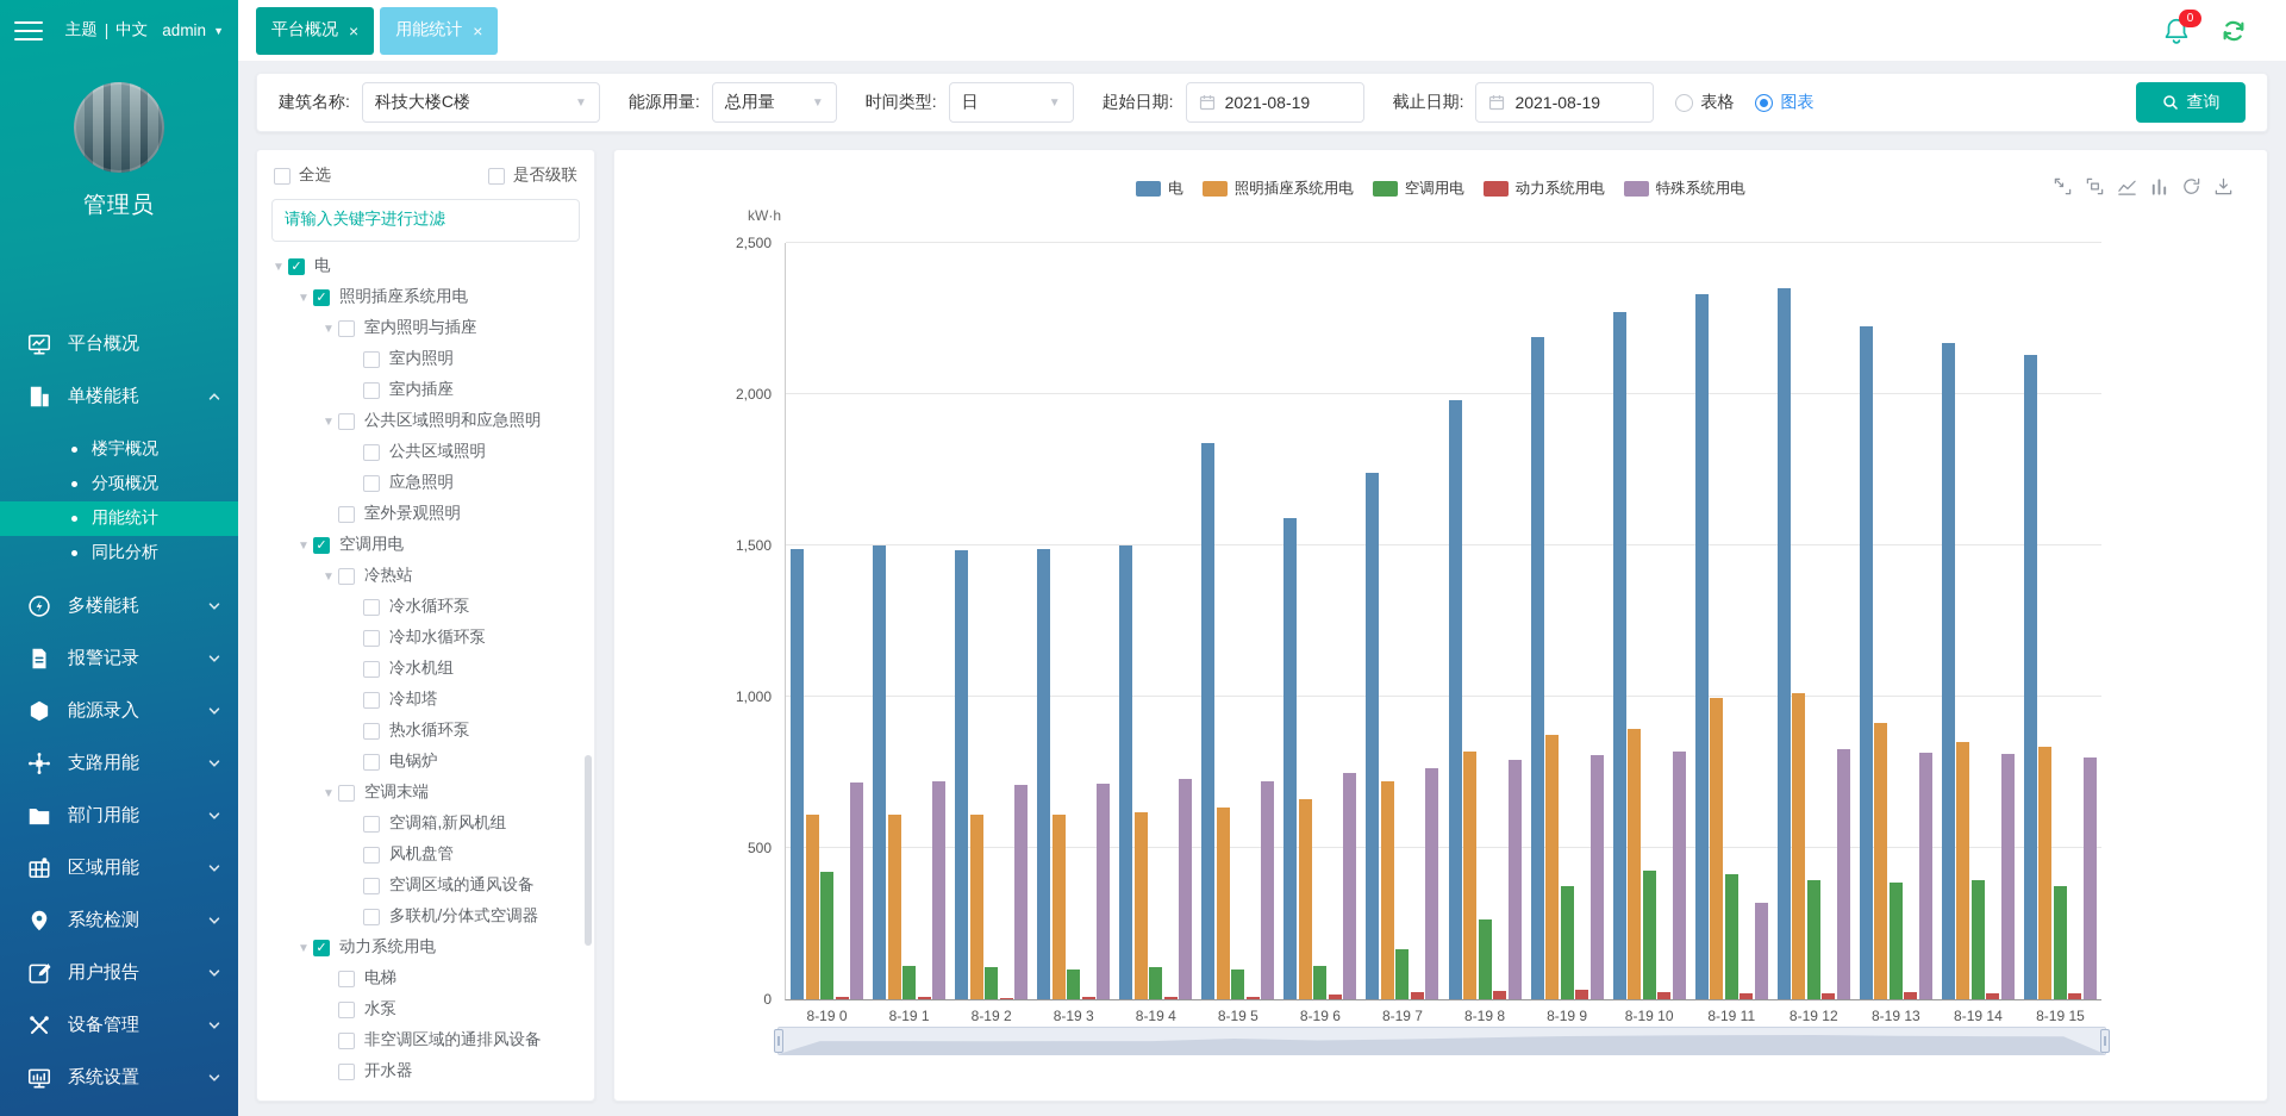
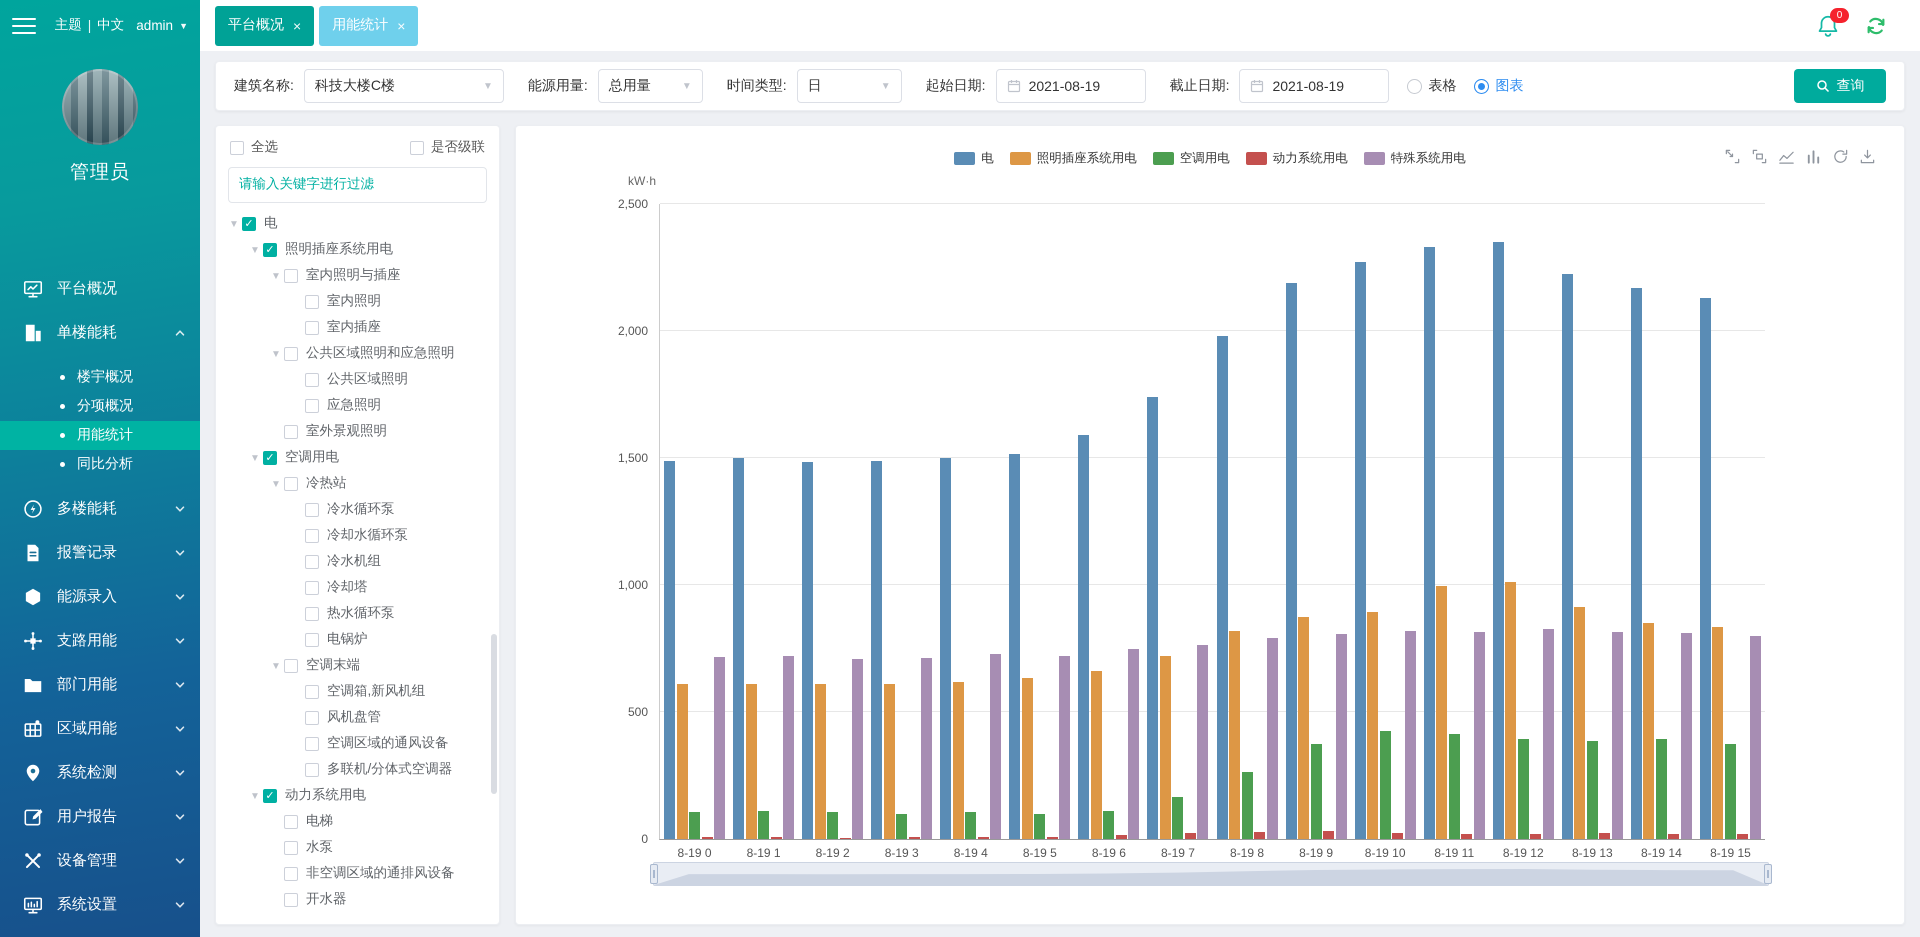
空调用电/8-19 0: 420 -> 100
电/8-19 5: 1840 -> 1520
特殊系统用电/8-19 11: 320 -> 820
